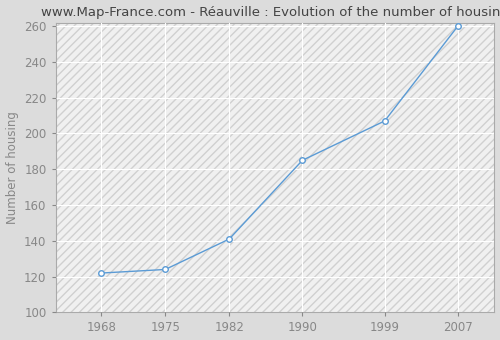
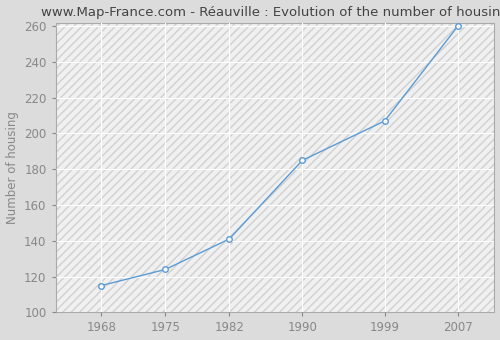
1968: 122 -> 115
